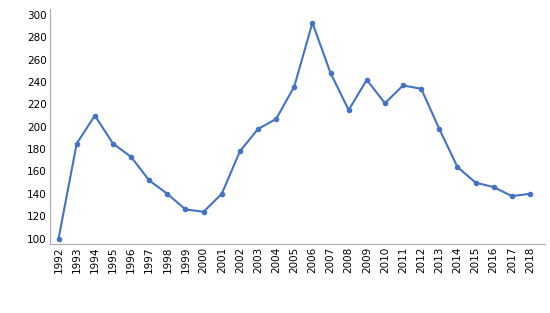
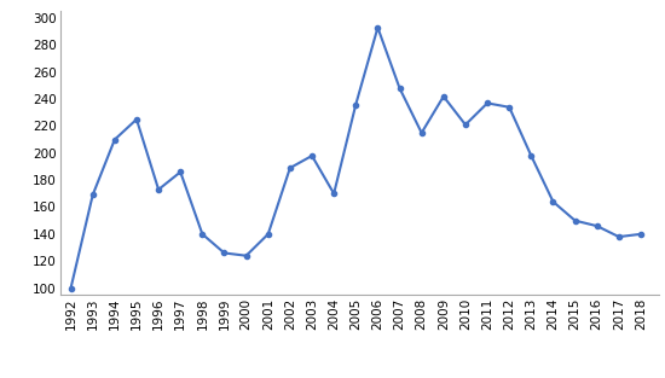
1993: 185 -> 169
1995: 185 -> 225
1997: 152 -> 186
2002: 178 -> 189
2004: 207 -> 170
